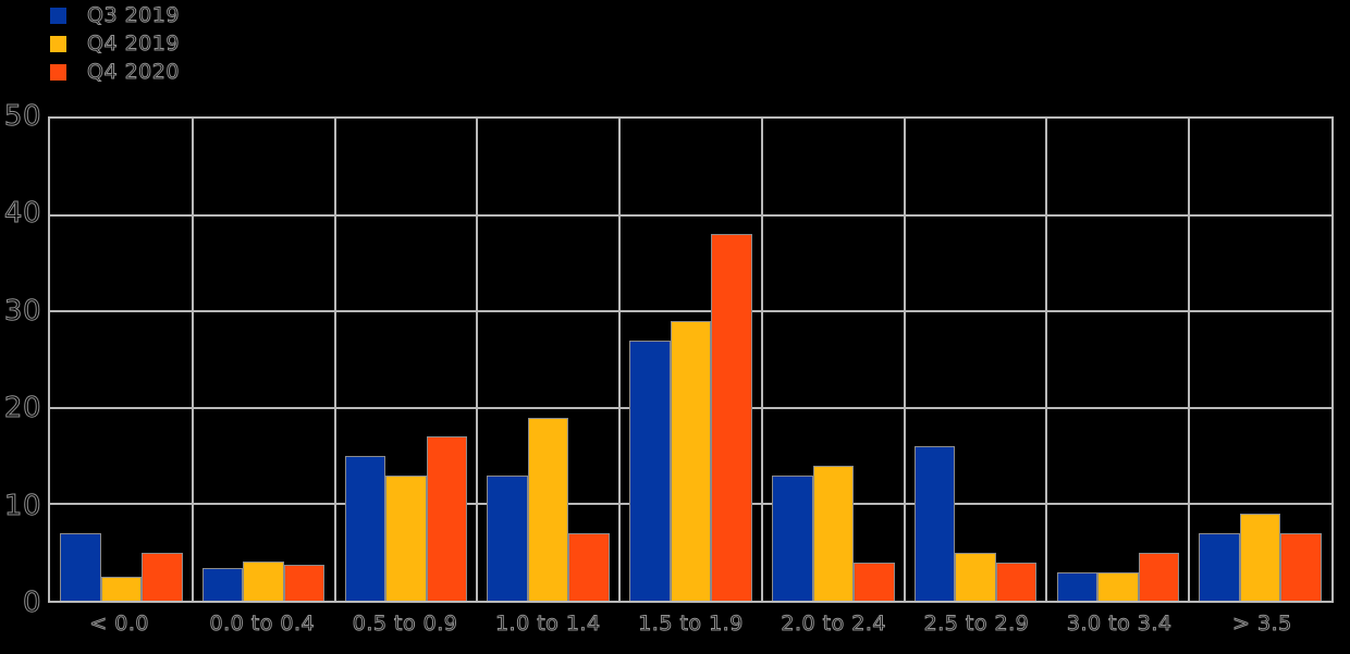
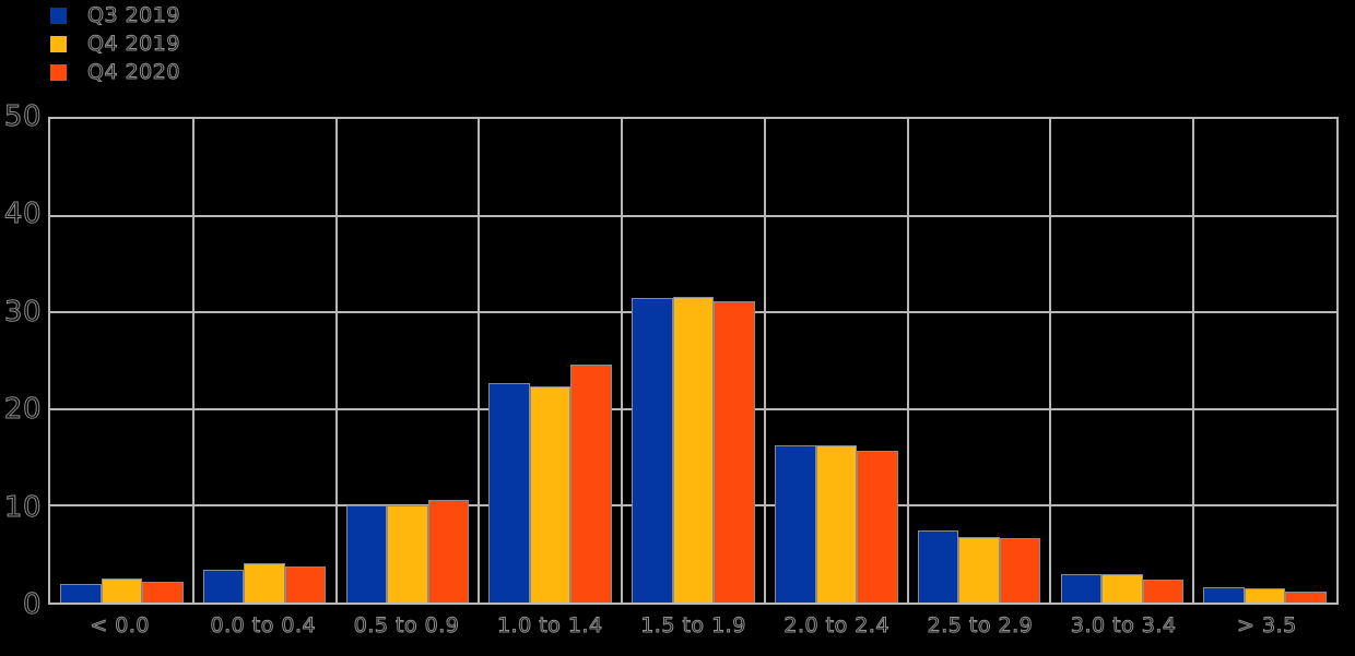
Q3 2019/< 0.0: 7 -> 2
Q4 2020/< 0.0: 5 -> 2
Q3 2019/0.5 to 0.9: 15 -> 10
Q4 2019/0.5 to 0.9: 13 -> 10
Q4 2020/0.5 to 0.9: 17 -> 11
Q3 2019/1.0 to 1.4: 13 -> 23
Q4 2019/1.0 to 1.4: 19 -> 22
Q4 2020/1.0 to 1.4: 7 -> 25
Q3 2019/1.5 to 1.9: 27 -> 32
Q4 2019/1.5 to 1.9: 29 -> 32
Q4 2020/1.5 to 1.9: 38 -> 31
Q3 2019/2.0 to 2.4: 13 -> 16
Q4 2019/2.0 to 2.4: 14 -> 16
Q4 2020/2.0 to 2.4: 4 -> 16
Q3 2019/2.5 to 2.9: 16 -> 7
Q4 2019/2.5 to 2.9: 5 -> 7
Q4 2020/2.5 to 2.9: 4 -> 7
Q4 2020/3.0 to 3.4: 5 -> 2
Q3 2019/> 3.5: 7 -> 2
Q4 2019/> 3.5: 9 -> 2
Q4 2020/> 3.5: 7 -> 1
